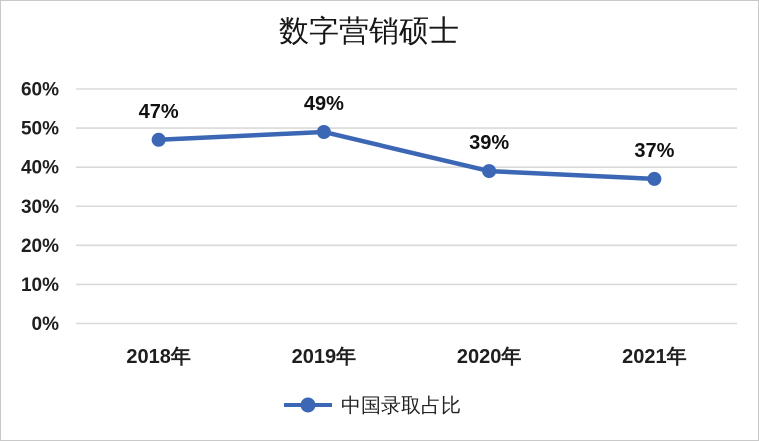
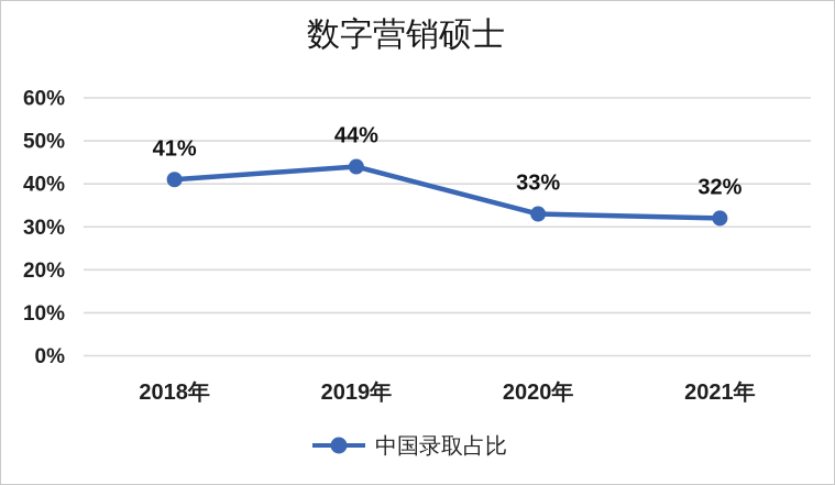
2018年: 47% -> 41%
2019年: 49% -> 44%
2020年: 39% -> 33%
2021年: 37% -> 32%
